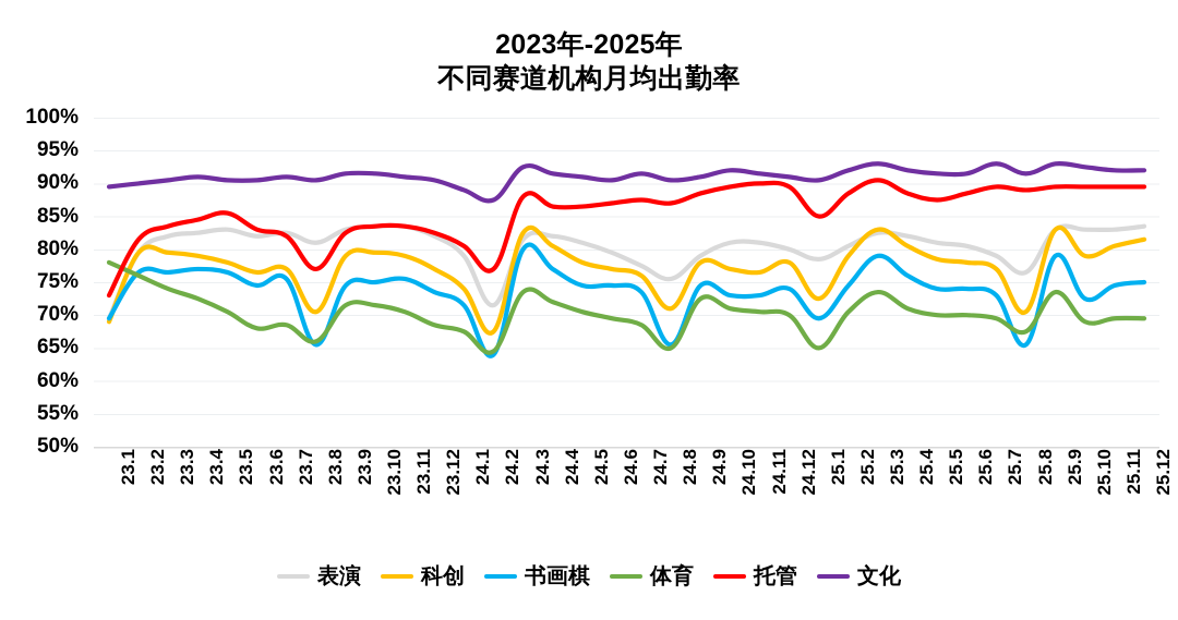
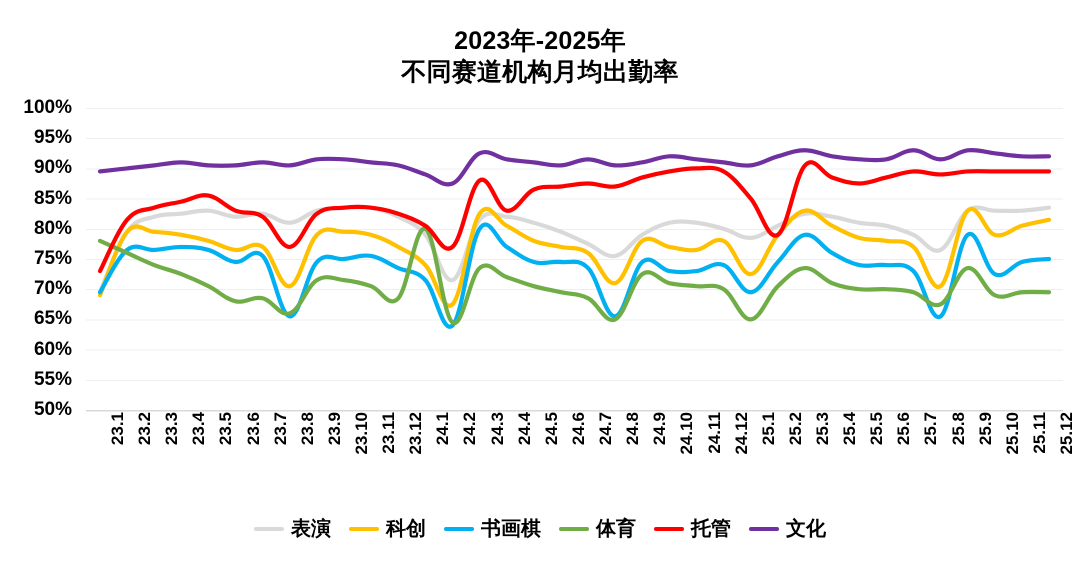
体育/24.1: 68% -> 80%
托管/24.4: 86% -> 83%
托管/25.2: 88% -> 79%
